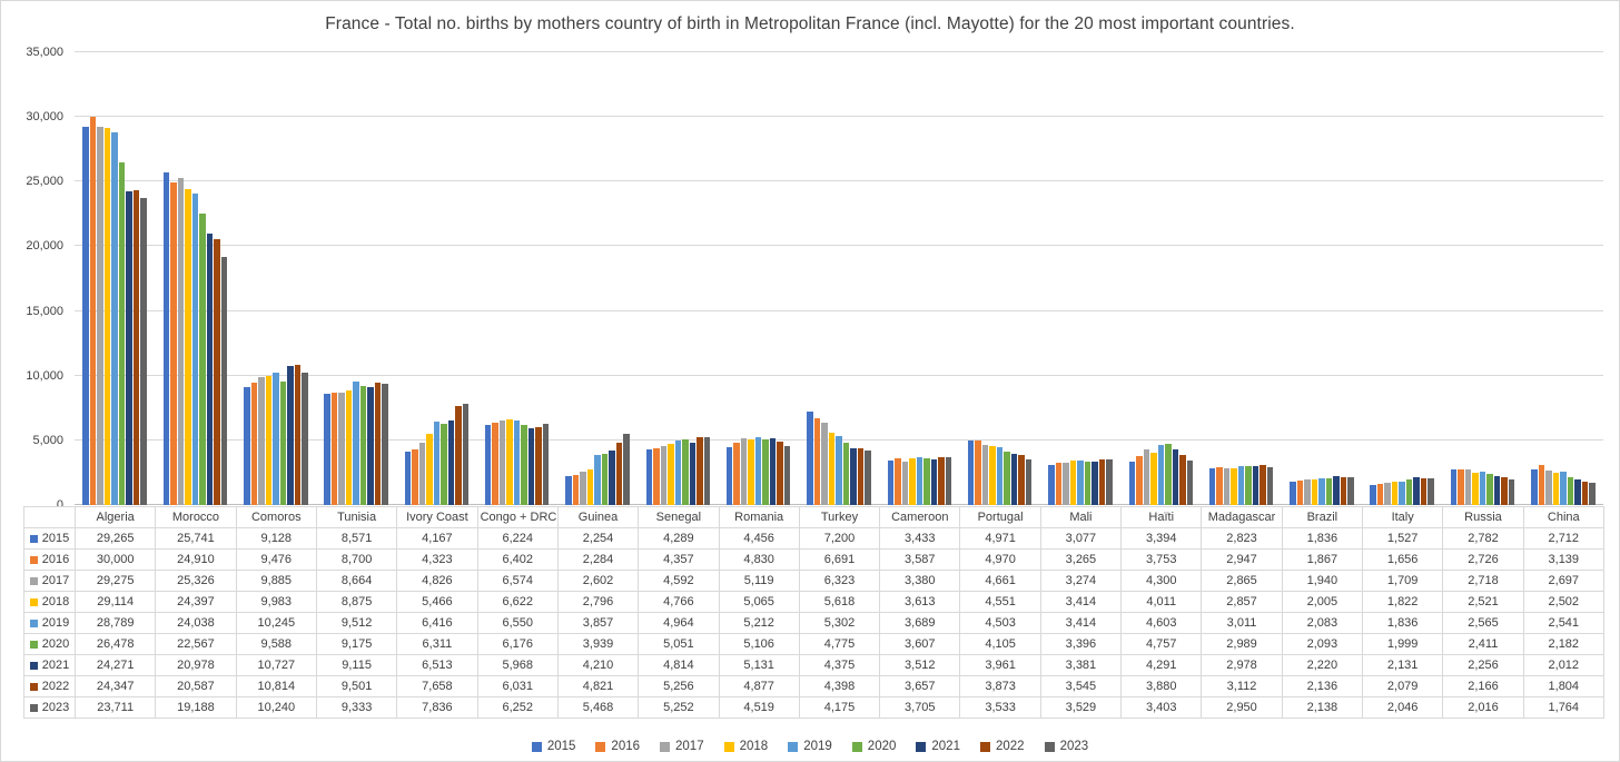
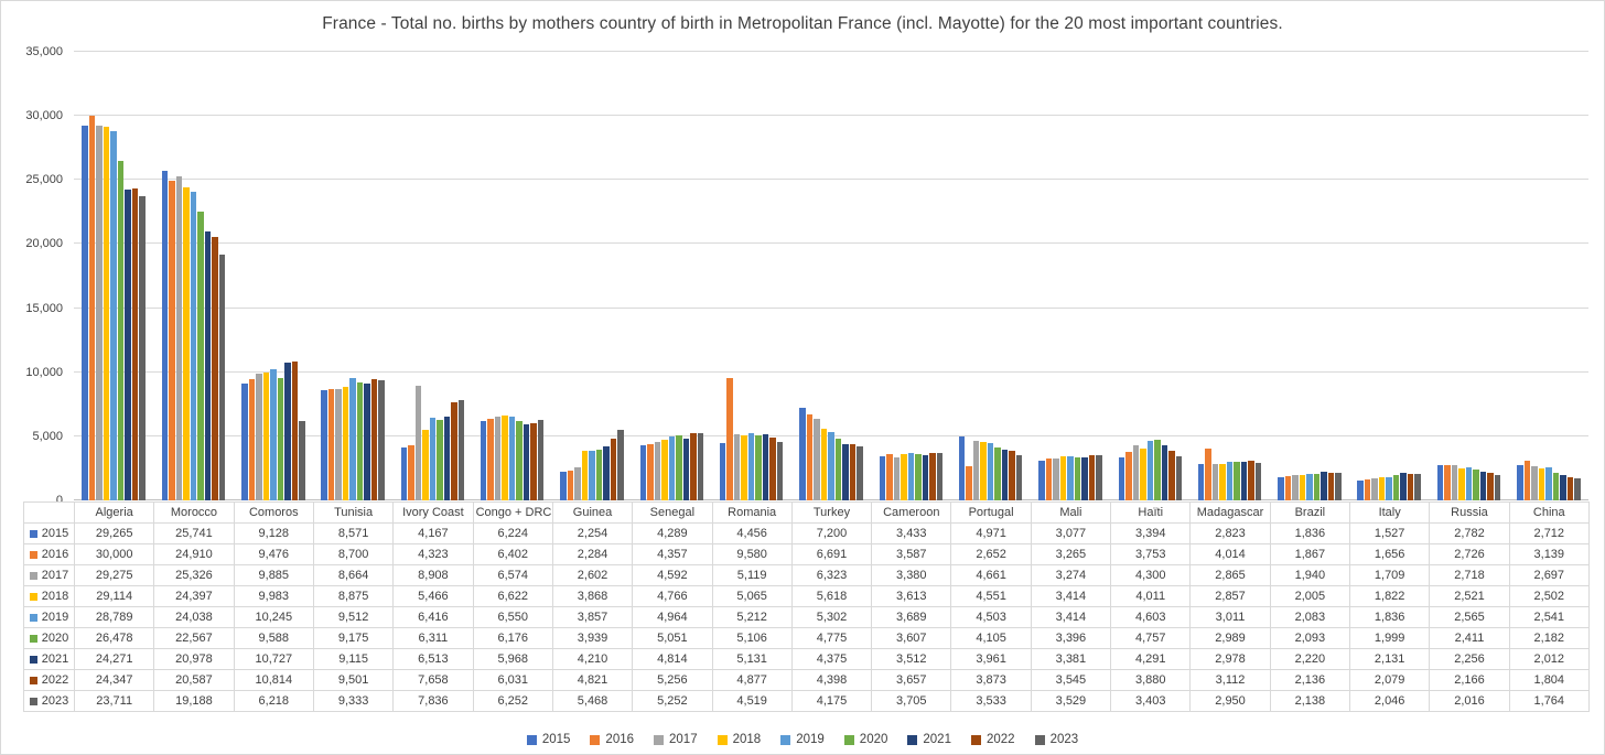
2023/Comoros: 10,240 -> 6,218
2017/Ivory Coast: 4,826 -> 8,908
2018/Guinea: 2,796 -> 3,868
2016/Romania: 4,830 -> 9,580
2016/Portugal: 4,970 -> 2,652
2016/Madagascar: 2,947 -> 4,014
